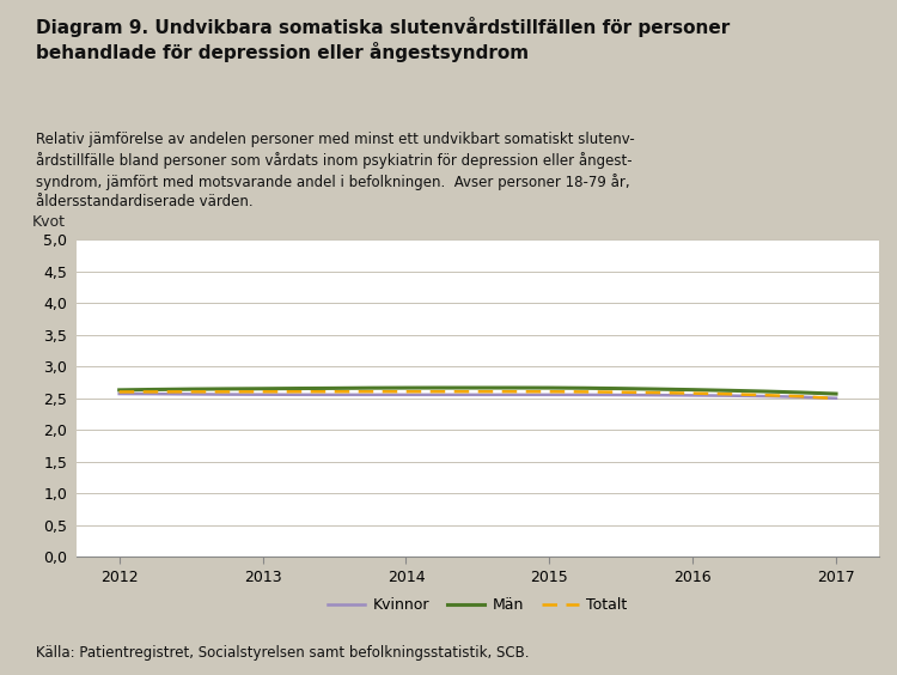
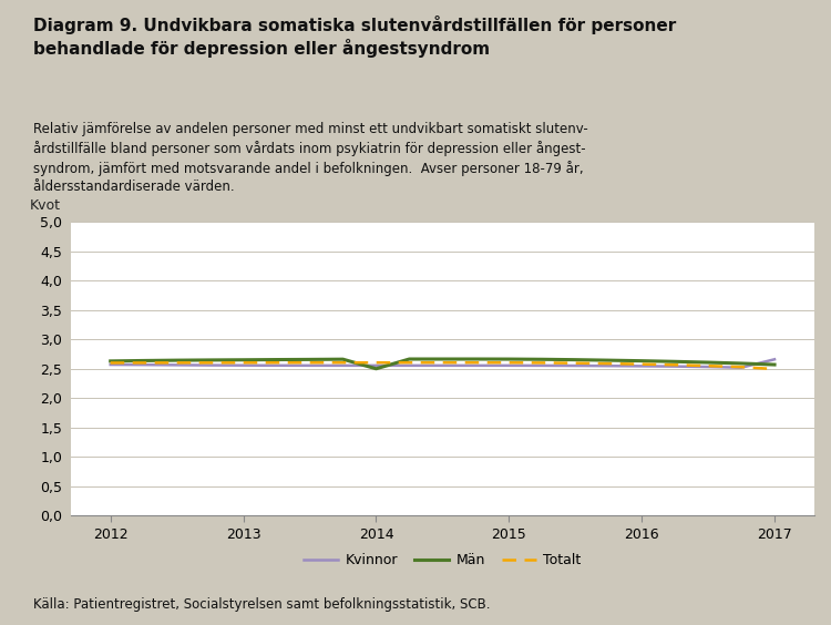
Män/2014: 2,66 -> 2,50
Kvinnor/2017: 2,50 -> 2,66
